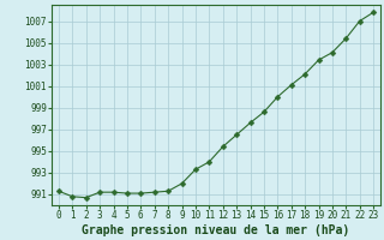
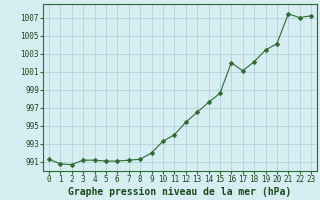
16: 1000.0 -> 1002.0
21: 1005.4 -> 1007.4
23: 1007.8 -> 1007.2
